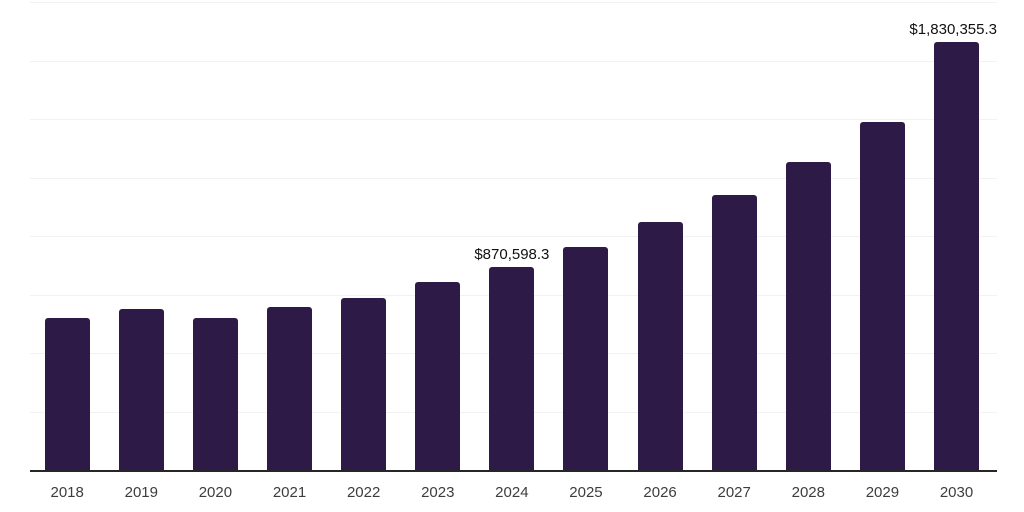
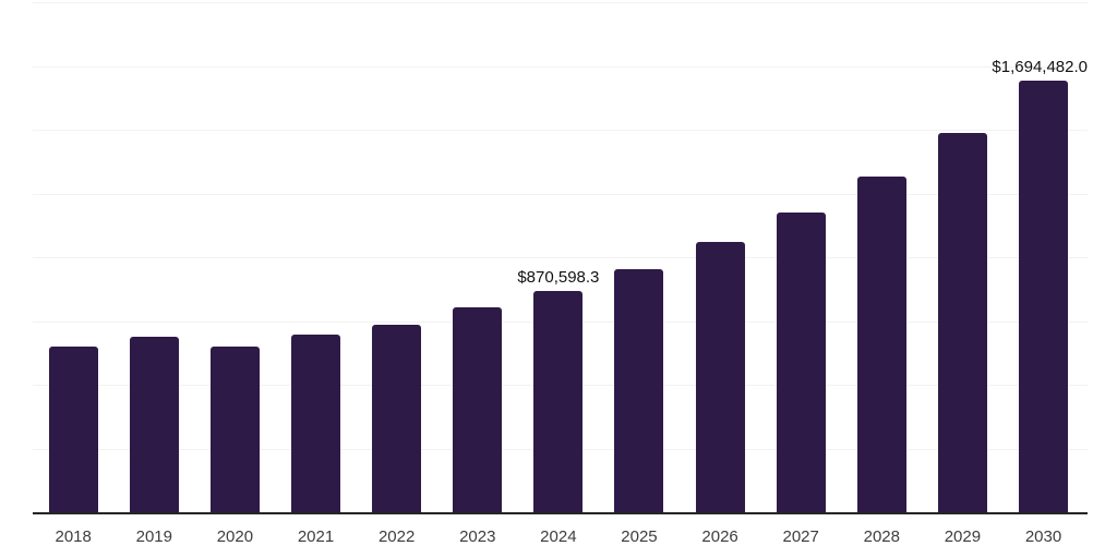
2030: $1,830,355.3 -> $1,694,482.0
